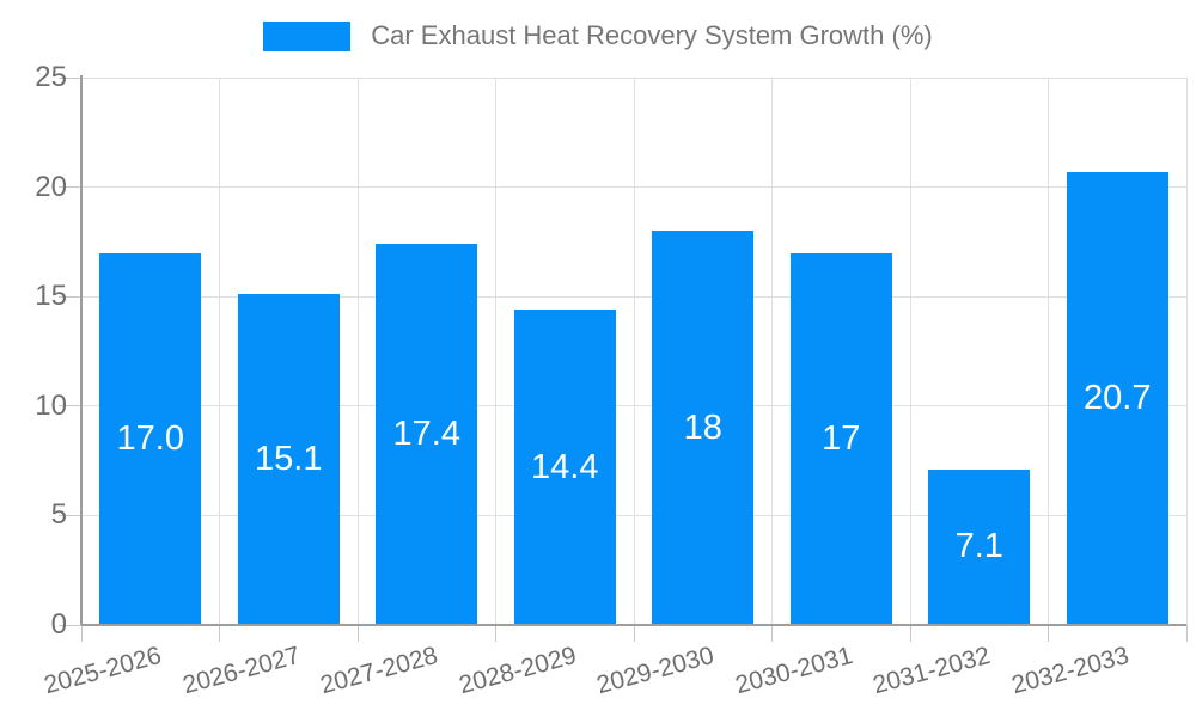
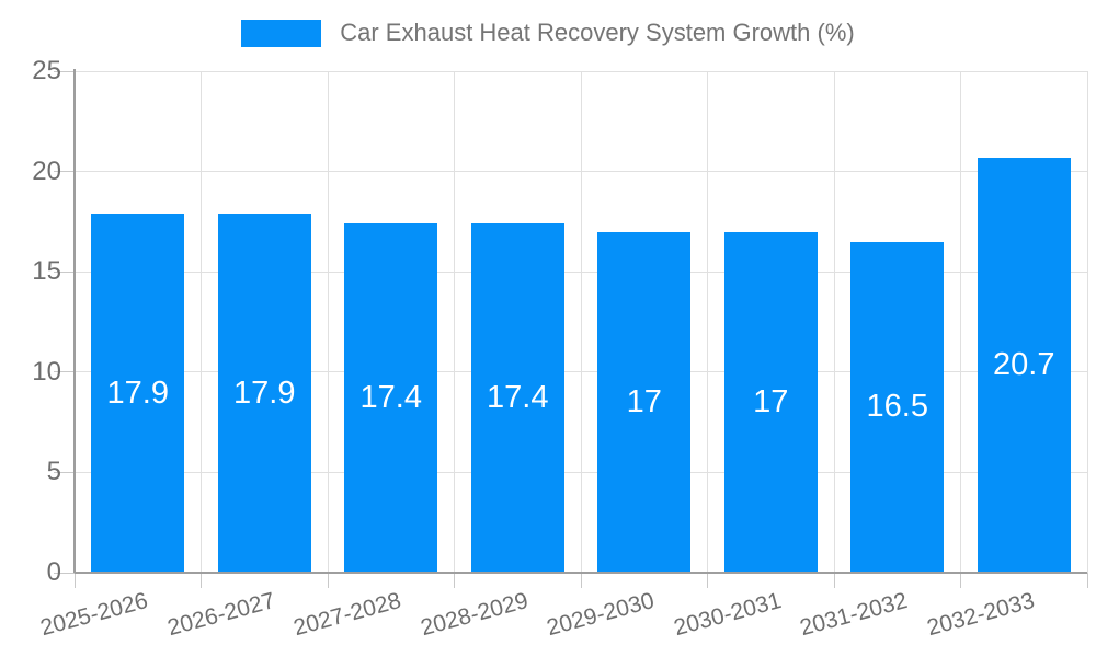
2025-2026: 17.0 -> 17.9
2026-2027: 15.1 -> 17.9
2028-2029: 14.4 -> 17.4
2029-2030: 18 -> 17
2031-2032: 7.1 -> 16.5
